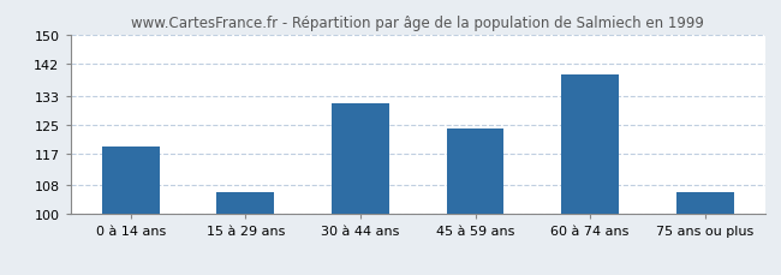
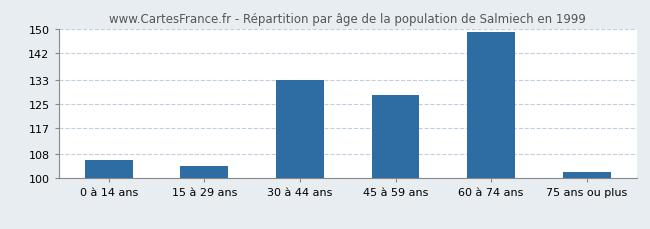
0 à 14 ans: 119 -> 106
15 à 29 ans: 106 -> 104
30 à 44 ans: 131 -> 133
45 à 59 ans: 124 -> 128
60 à 74 ans: 139 -> 149
75 ans ou plus: 106 -> 102
